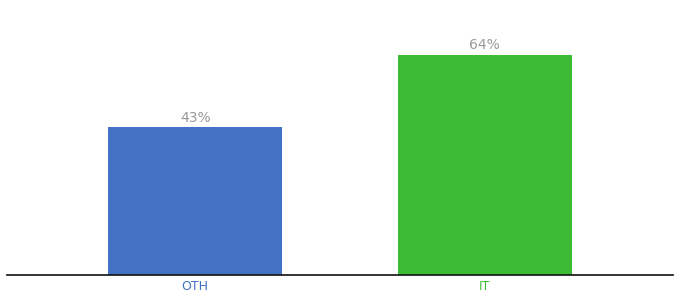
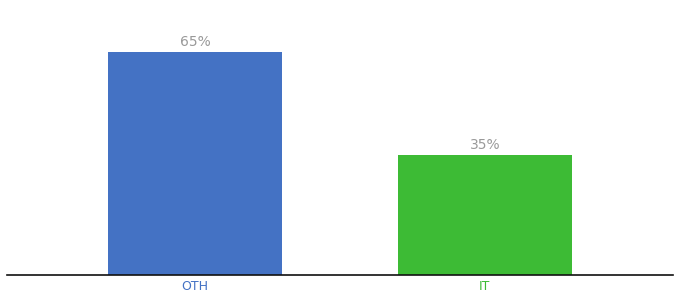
OTH: 43% -> 65%
IT: 64% -> 35%
